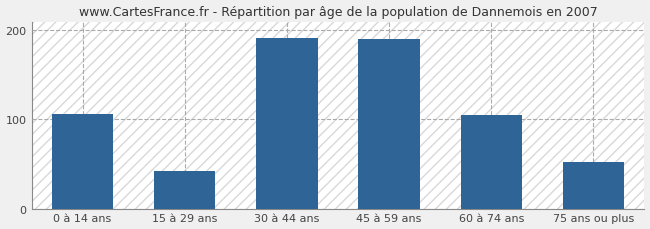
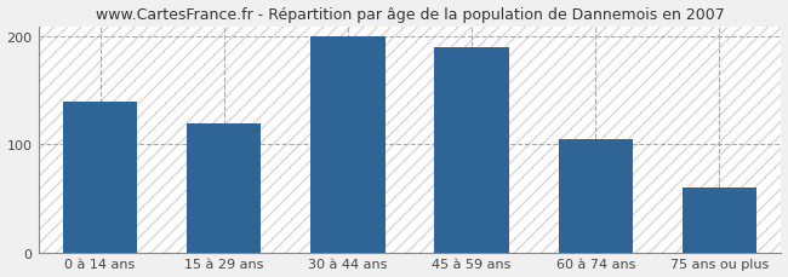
0 à 14 ans: 106 -> 140
15 à 29 ans: 42 -> 120
30 à 44 ans: 192 -> 200
75 ans ou plus: 52 -> 60
